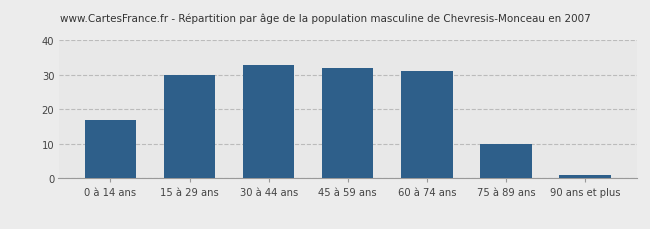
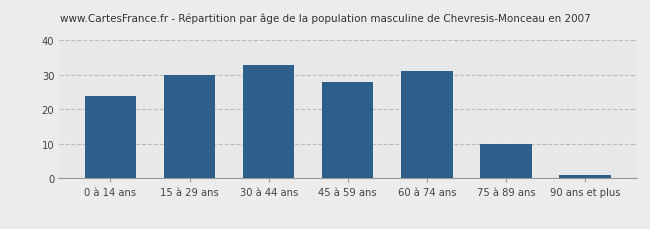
0 à 14 ans: 17 -> 24
45 à 59 ans: 32 -> 28
